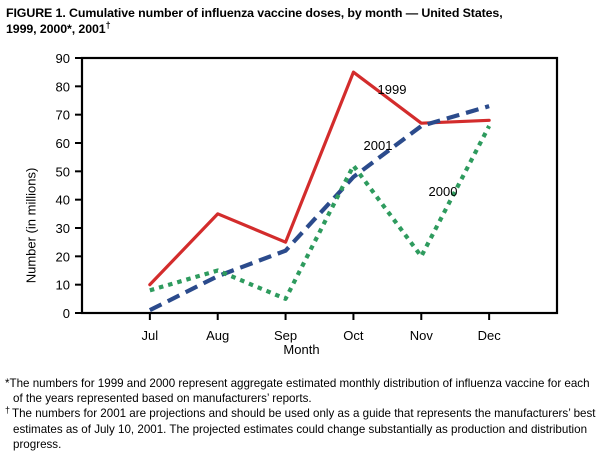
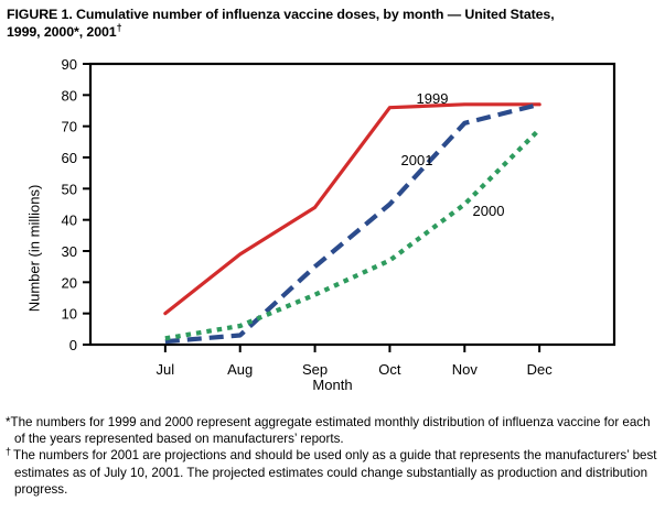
2000/Jul: 8 -> 2
1999/Aug: 35 -> 29
2001/Aug: 13 -> 3
2000/Aug: 15 -> 6
1999/Sep: 25 -> 44
2001/Sep: 22 -> 25
2000/Sep: 5 -> 16
1999/Oct: 85 -> 76
2001/Oct: 48 -> 45
2000/Oct: 52 -> 27
1999/Nov: 67 -> 77
2001/Nov: 66 -> 71
2000/Nov: 20 -> 45
1999/Dec: 68 -> 77
2001/Dec: 73 -> 77
2000/Dec: 66 -> 69
